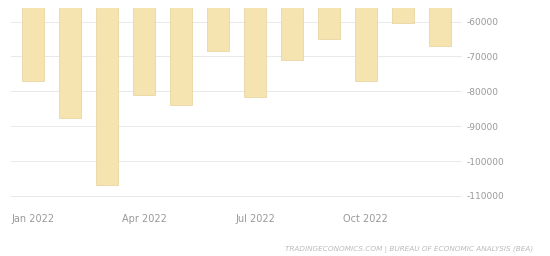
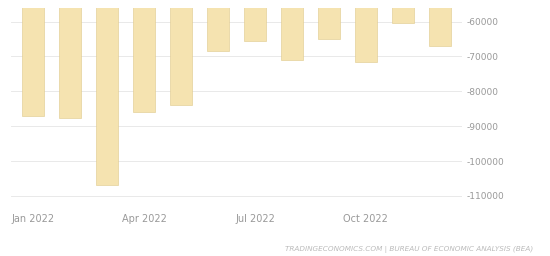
Jan 2022: -77000 -> -87000
Apr 2022: -81000 -> -86000
Jul 2022: -81500 -> -65500
Oct 2022: -77000 -> -71500
